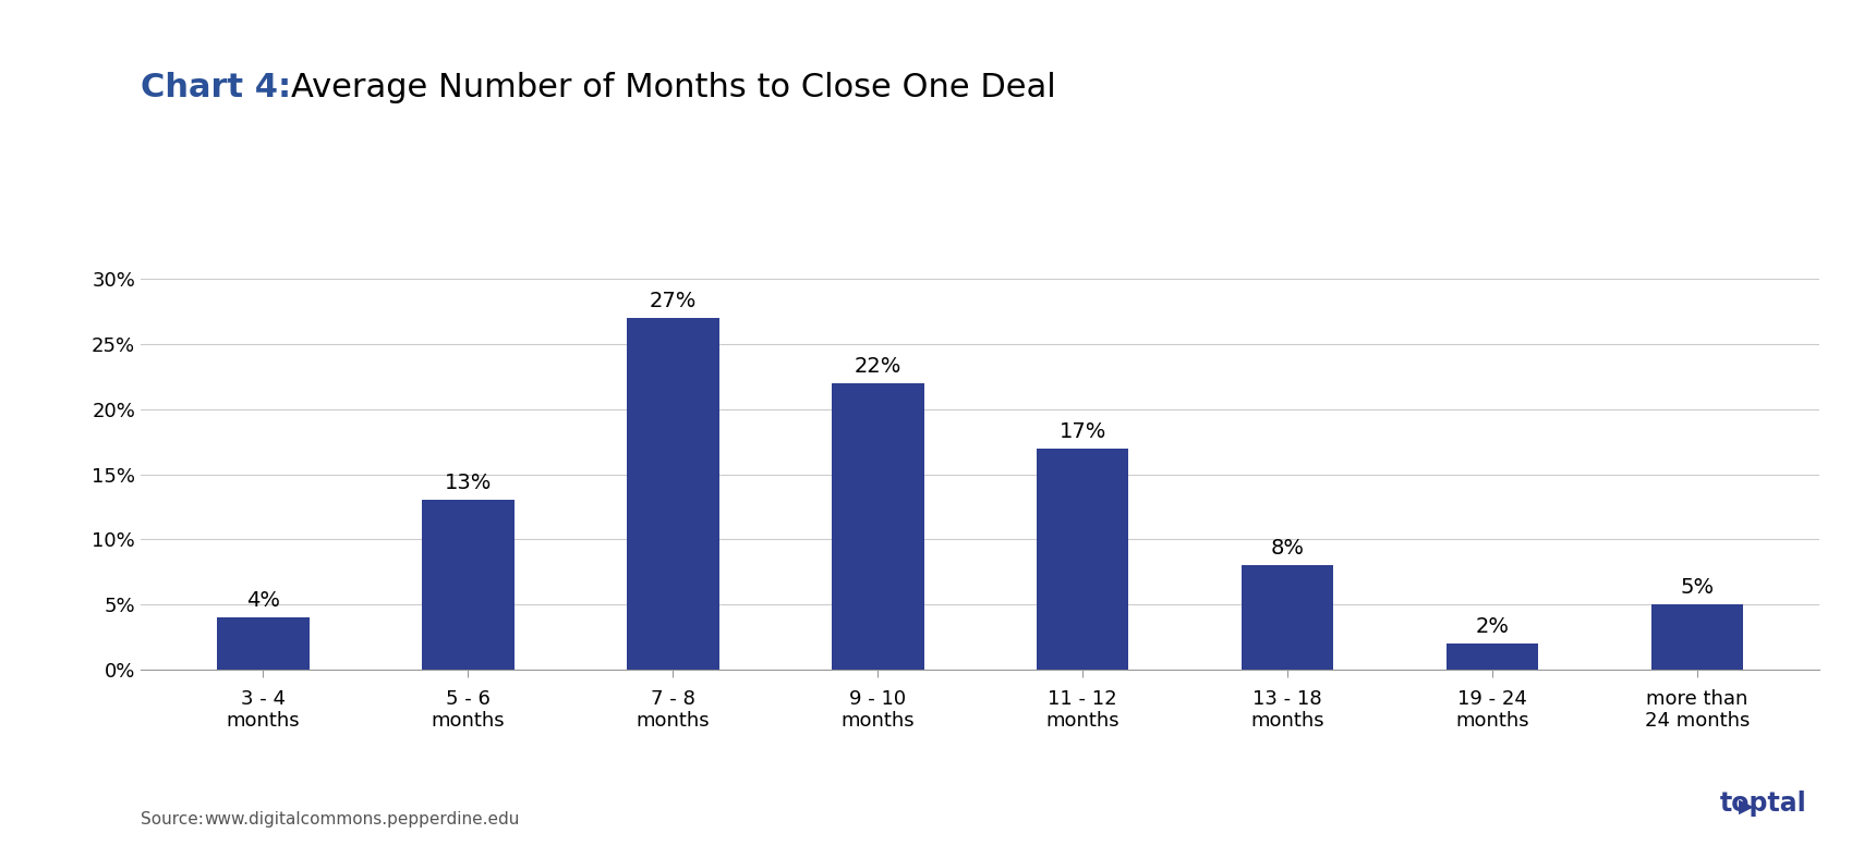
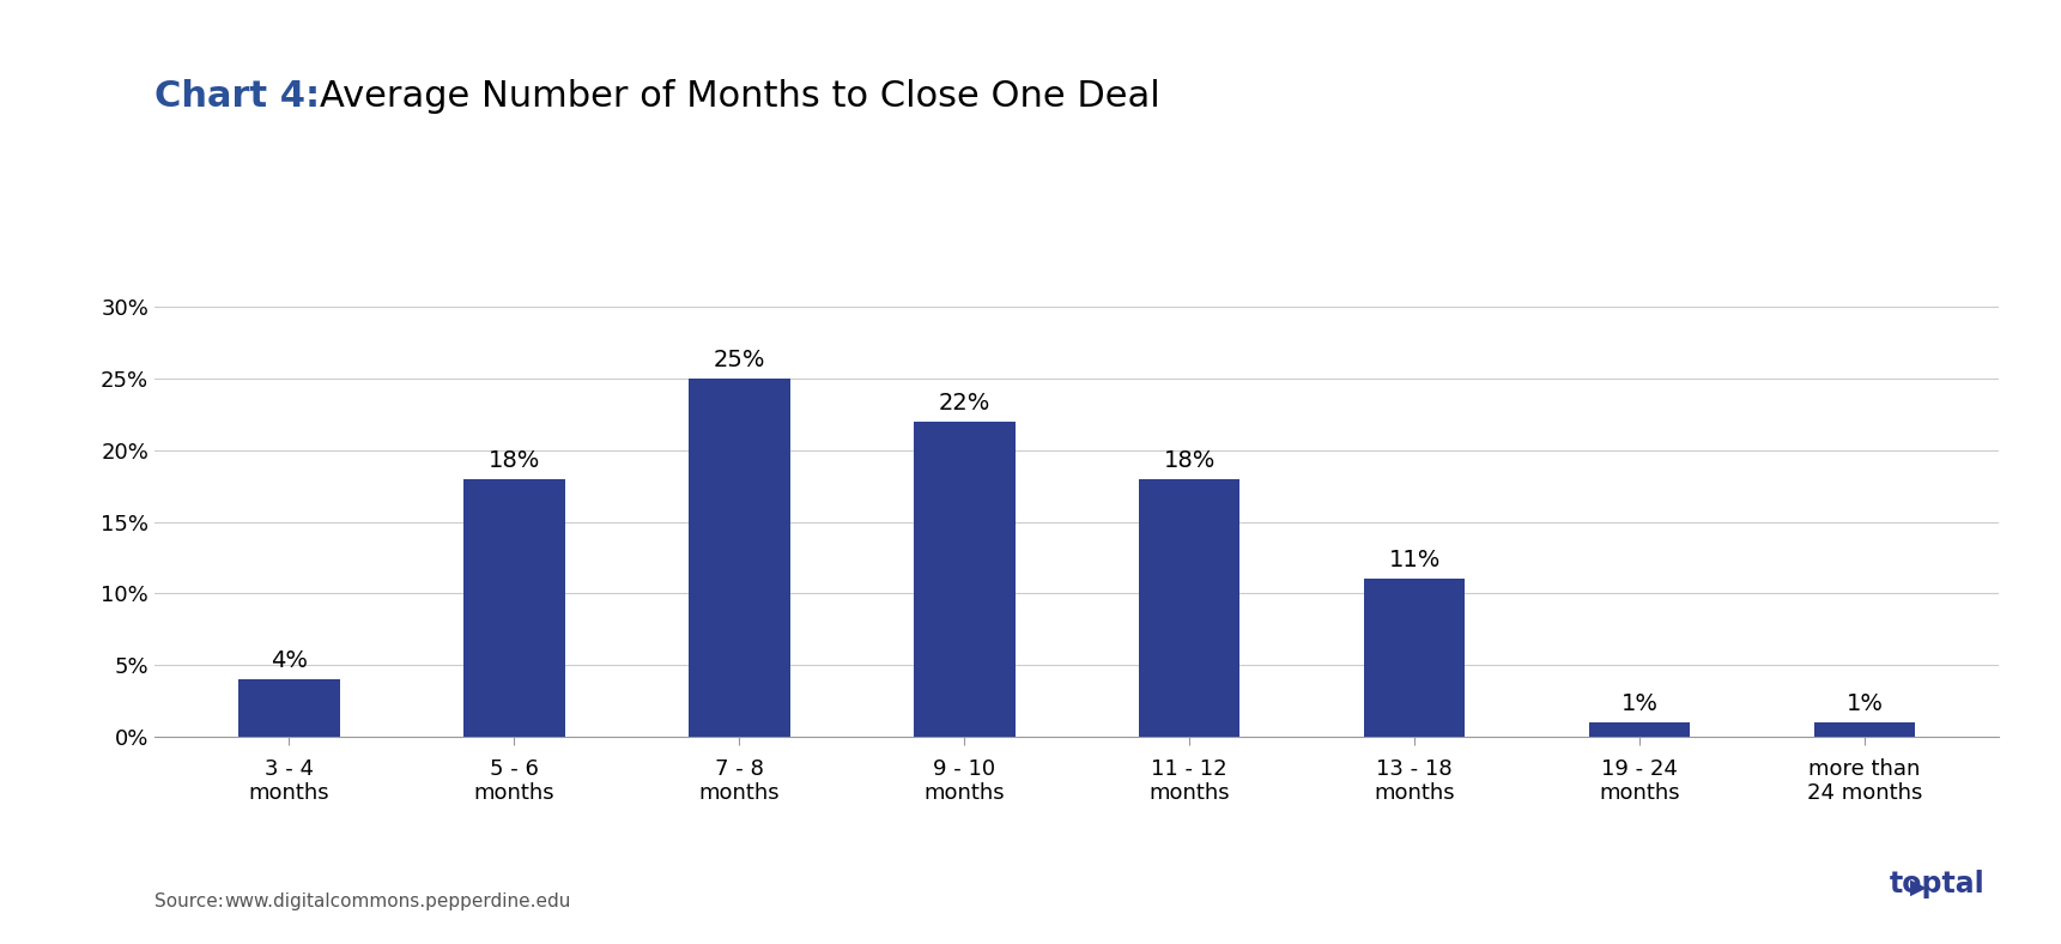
5 - 6 months: 13% -> 18%
7 - 8 months: 27% -> 25%
11 - 12 months: 17% -> 18%
13 - 18 months: 8% -> 11%
19 - 24 months: 2% -> 1%
more than 24 months: 5% -> 1%
